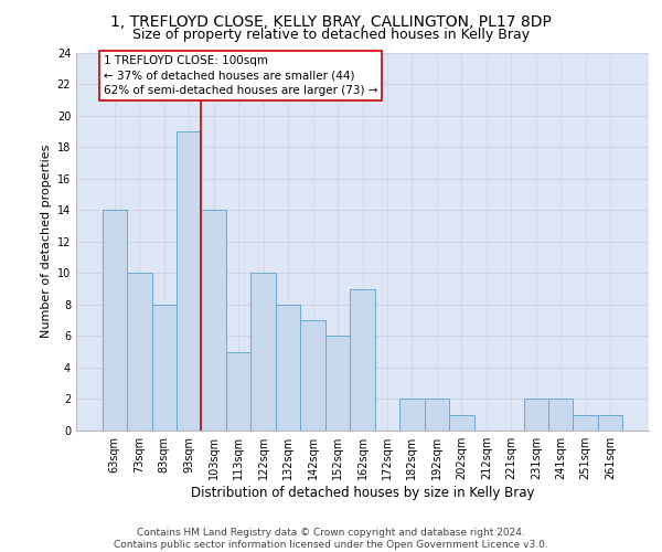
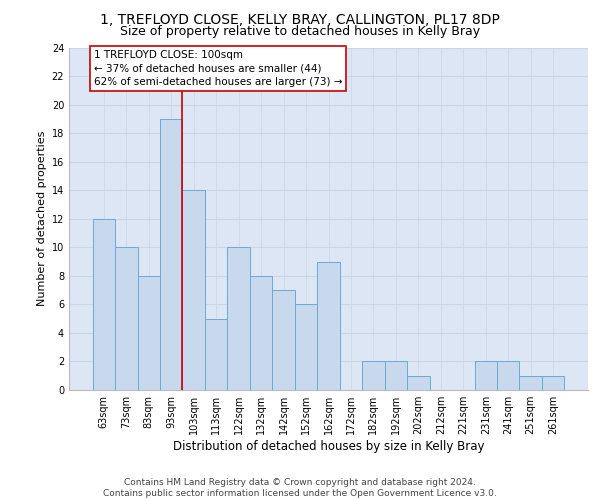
63sqm: 14 -> 12
